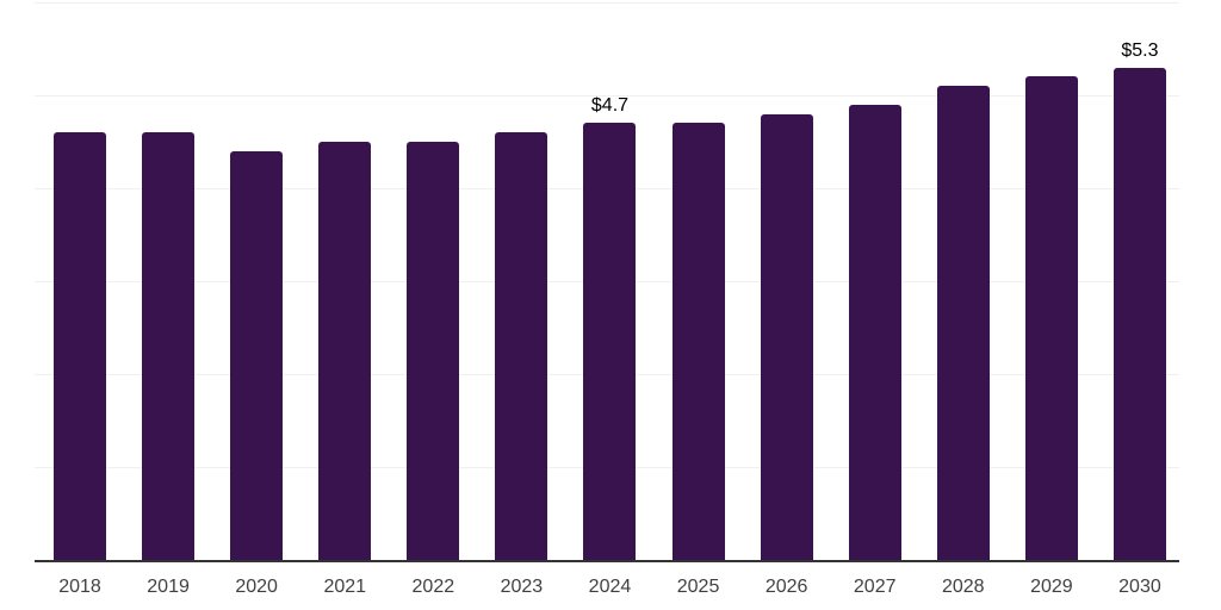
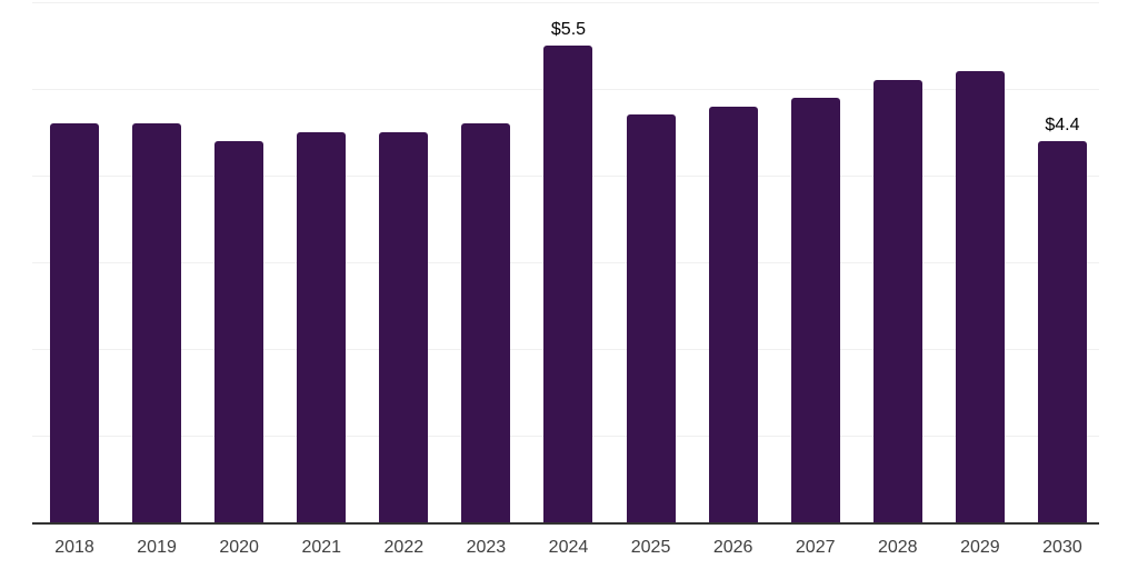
2024: $4.7 -> $5.5
2030: $5.3 -> $4.4
